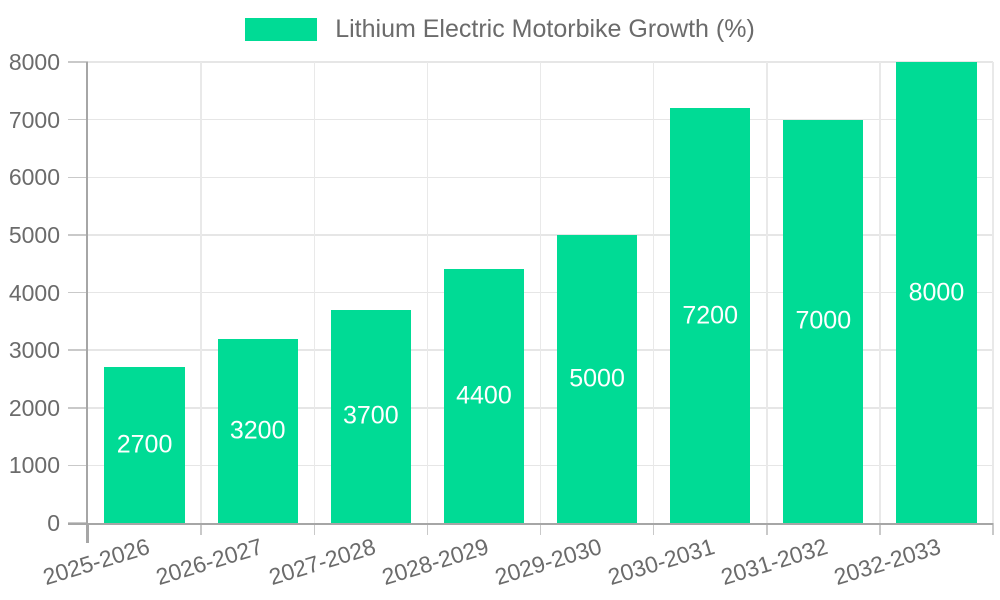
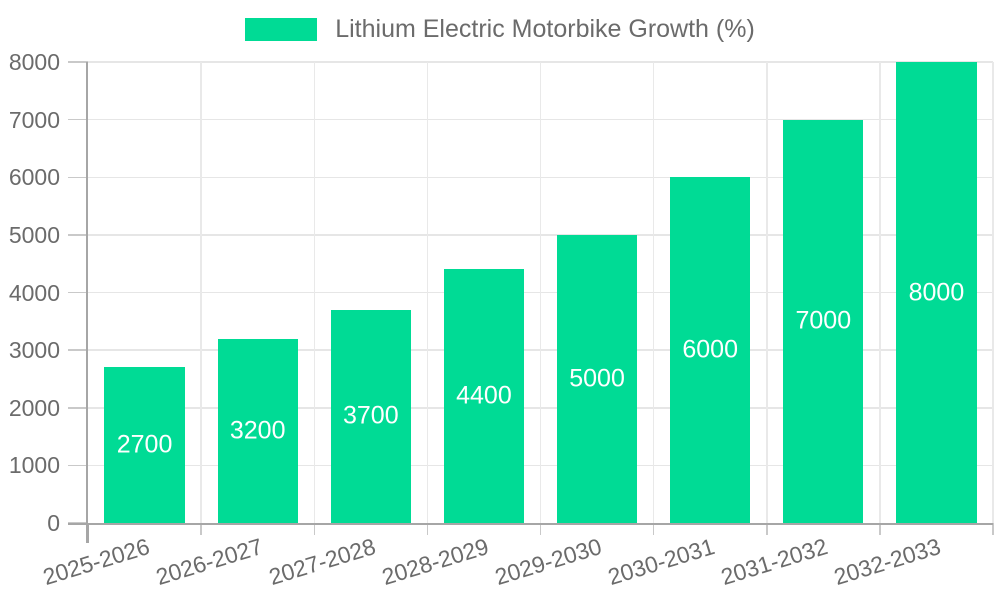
2030-2031: 7200 -> 6000
